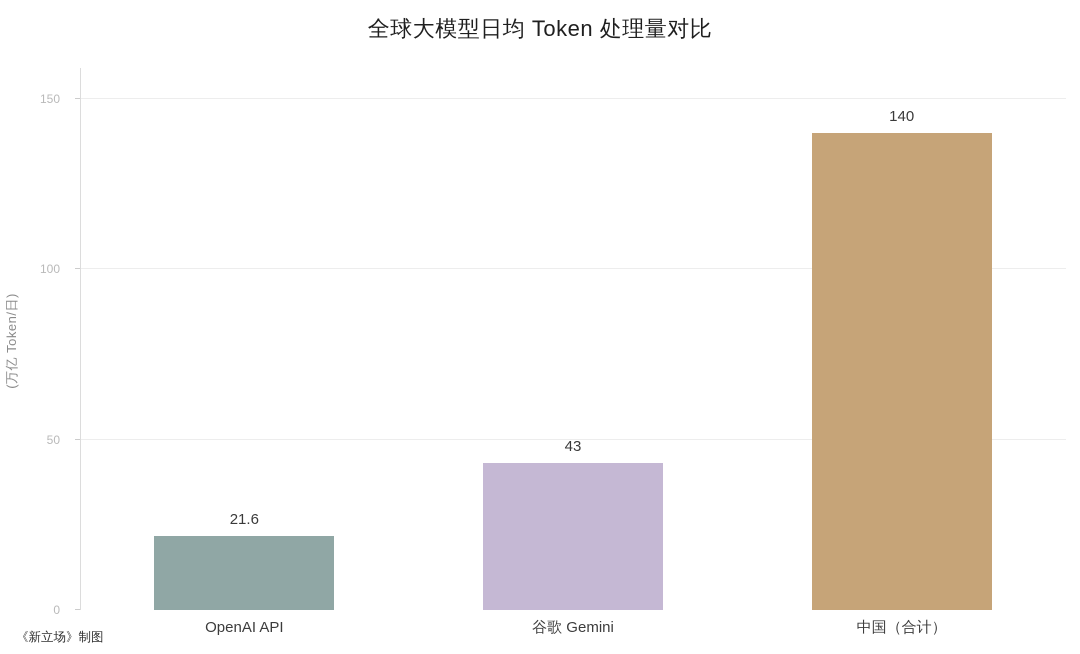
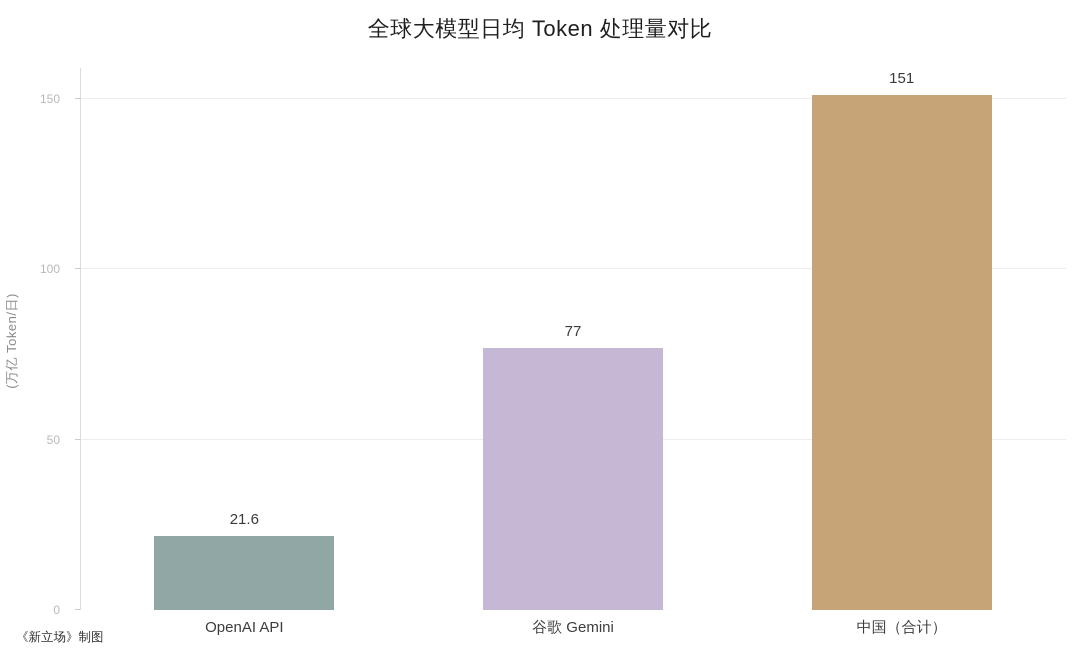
谷歌 Gemini: 43 -> 77
中国（合计）: 140 -> 151
